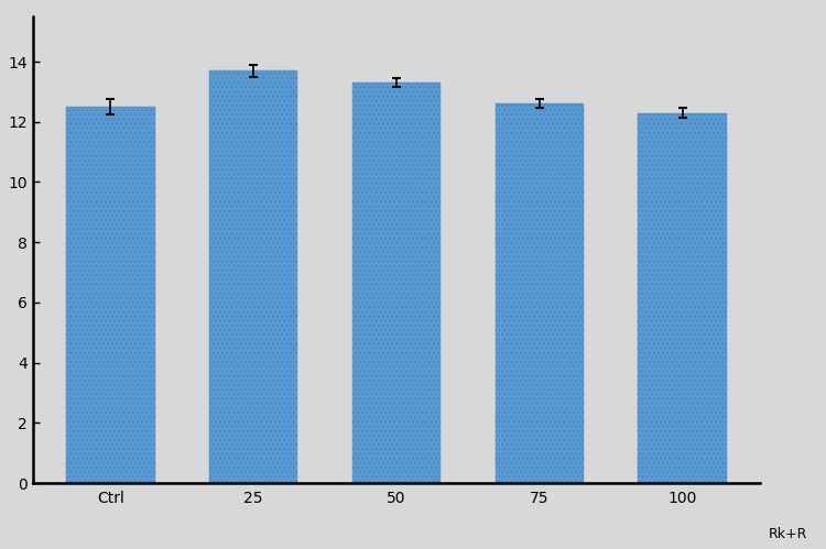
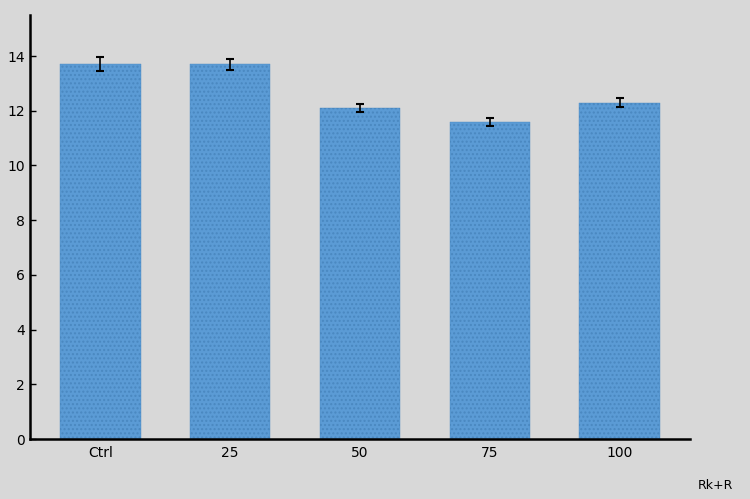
Ctrl: 12.5 -> 13.7
50: 13.3 -> 12.1
75: 12.6 -> 11.6
